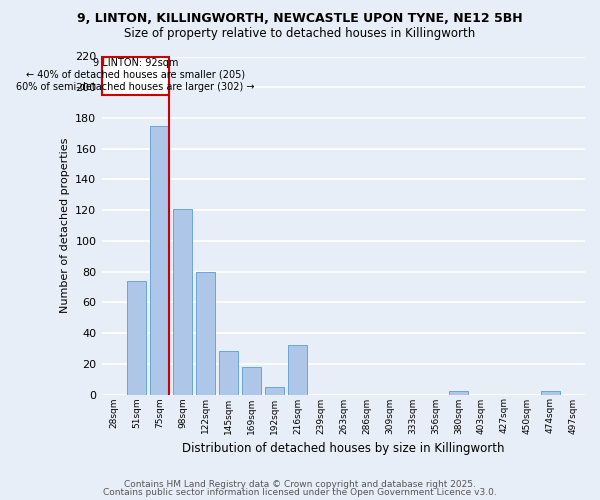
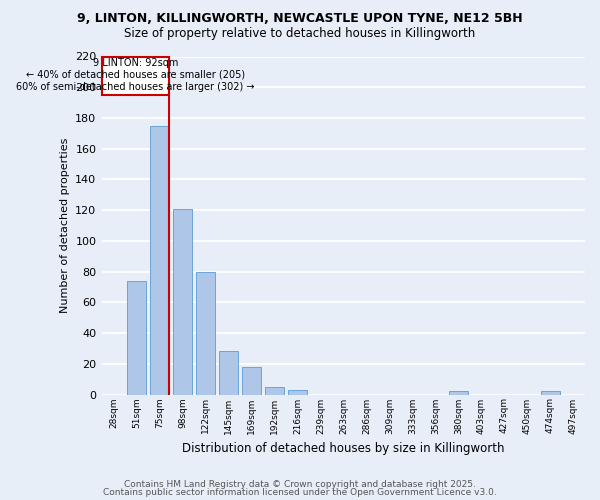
216sqm: 32 -> 3
